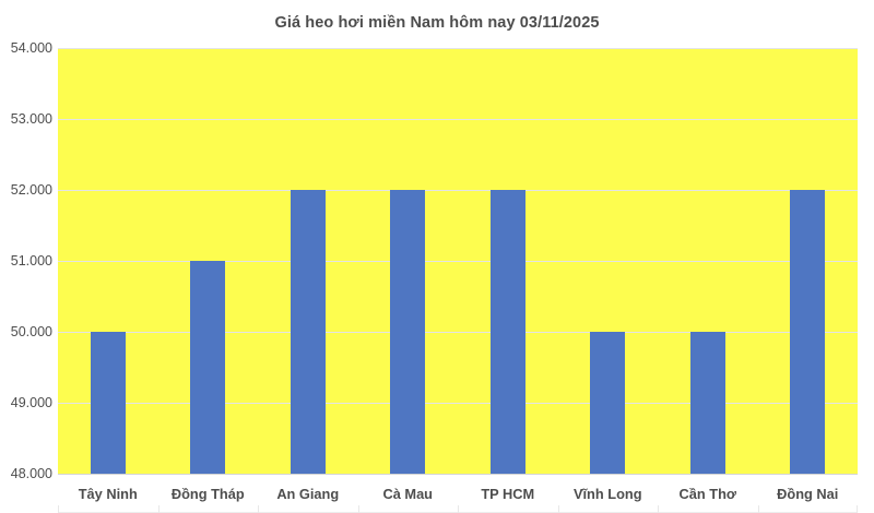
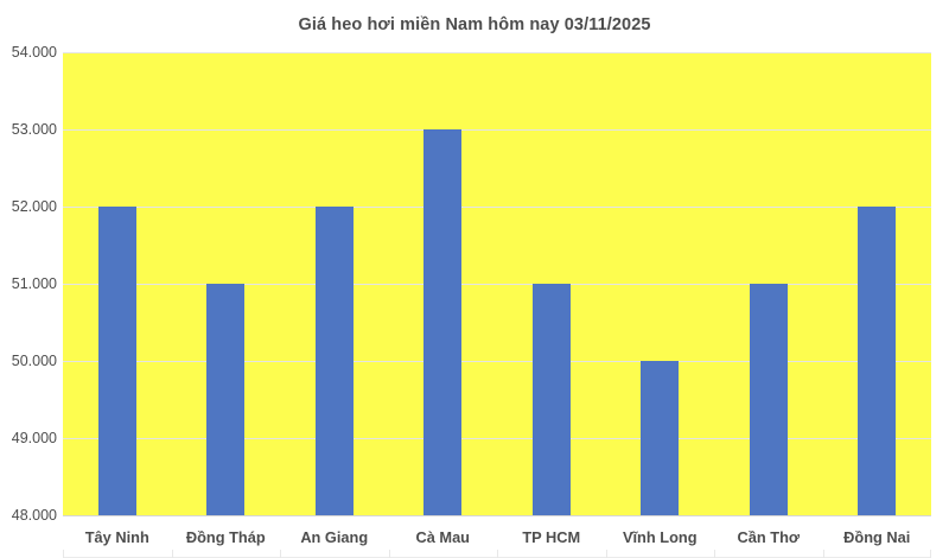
Tây Ninh: 50000 -> 52000
Cà Mau: 52000 -> 53000
TP HCM: 52000 -> 51000
Cần Thơ: 50000 -> 51000
